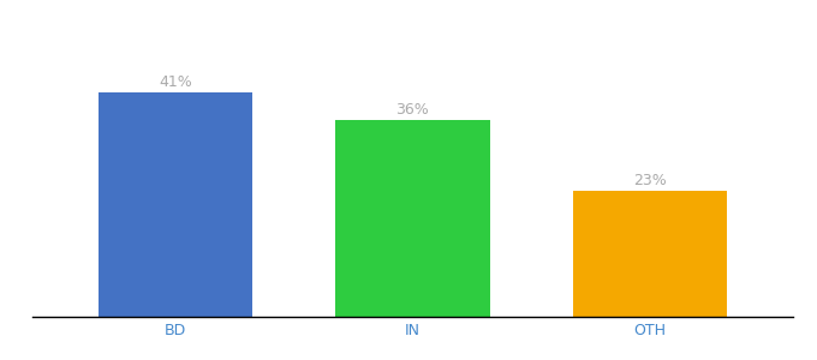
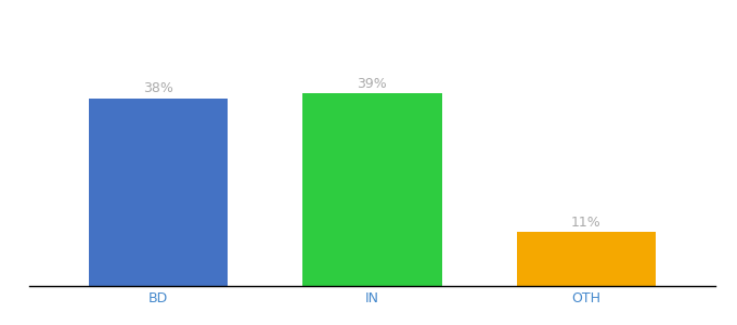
BD: 41% -> 38%
IN: 36% -> 39%
OTH: 23% -> 11%
